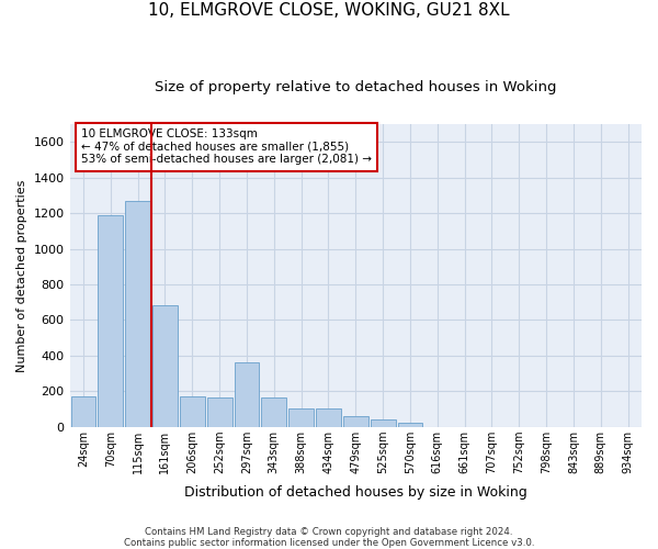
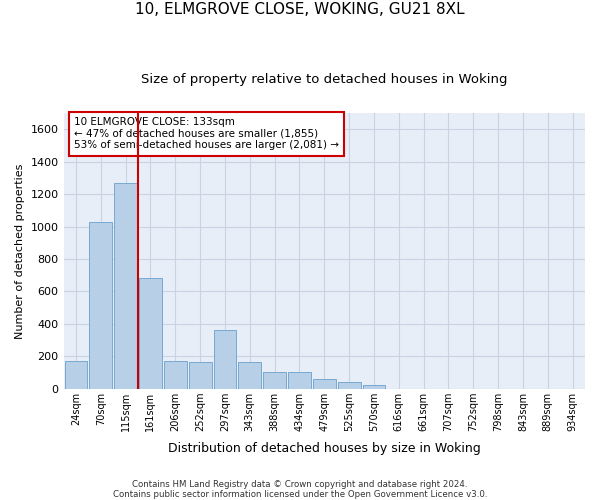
70sqm: 1190 -> 1030
